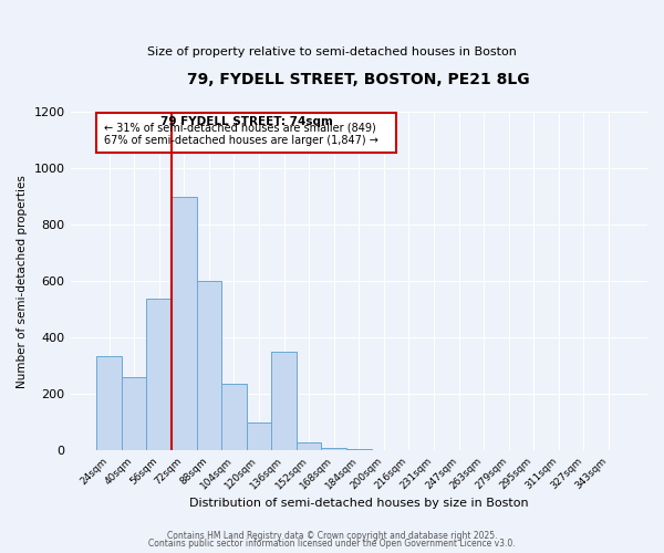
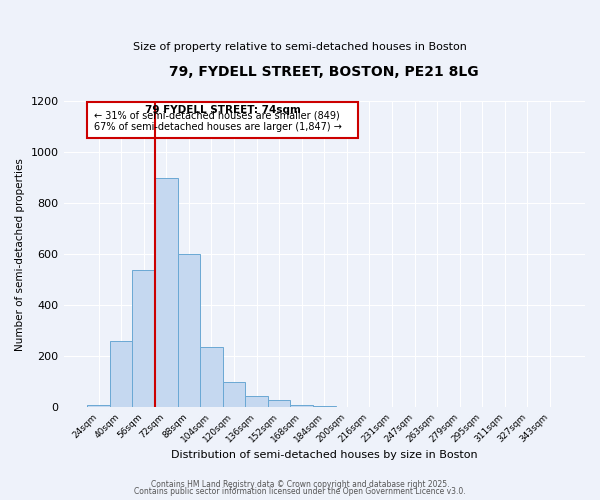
24sqm: 335 -> 10
136sqm: 350 -> 45
